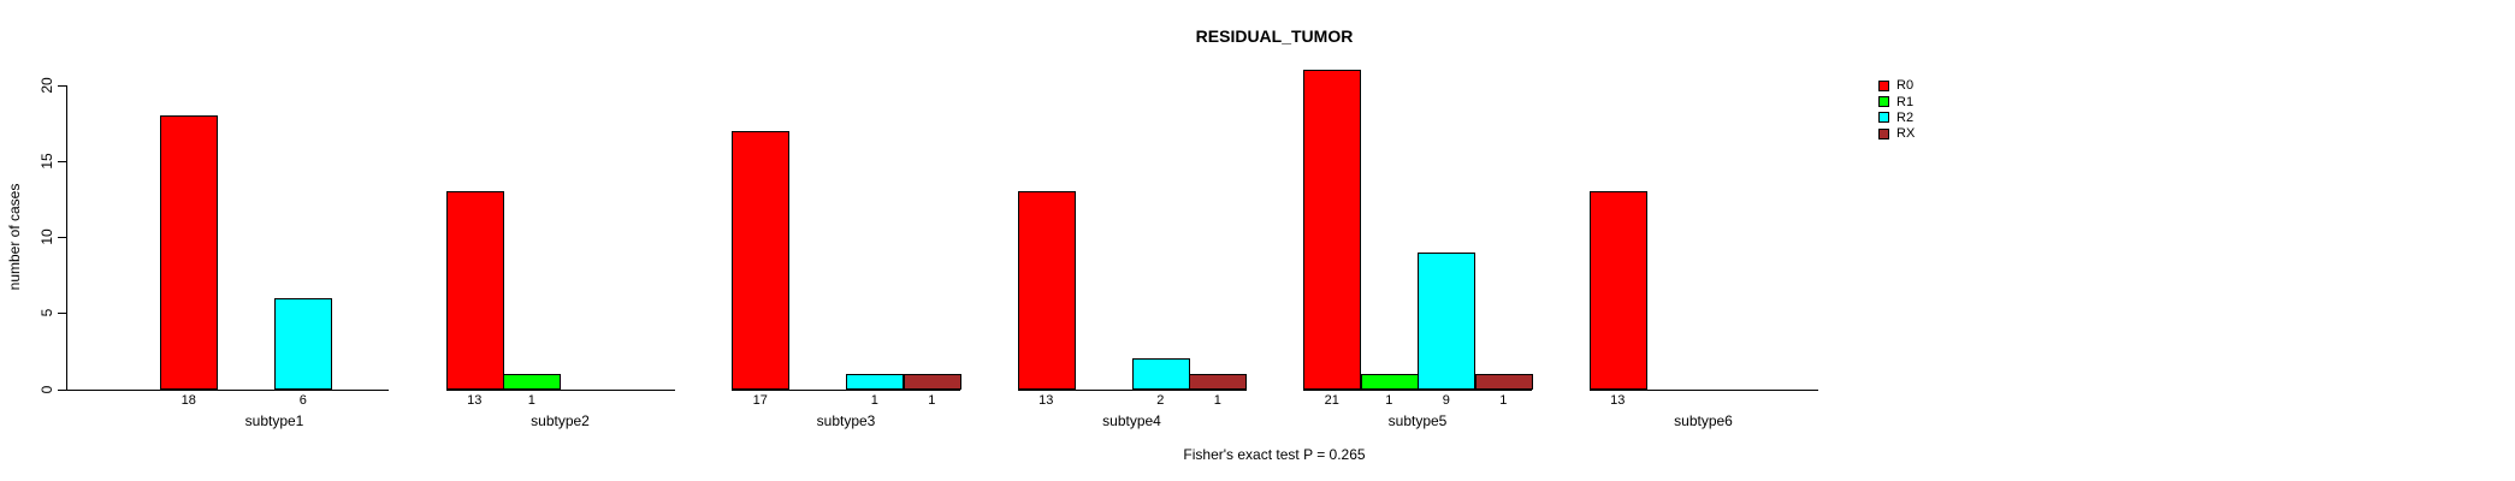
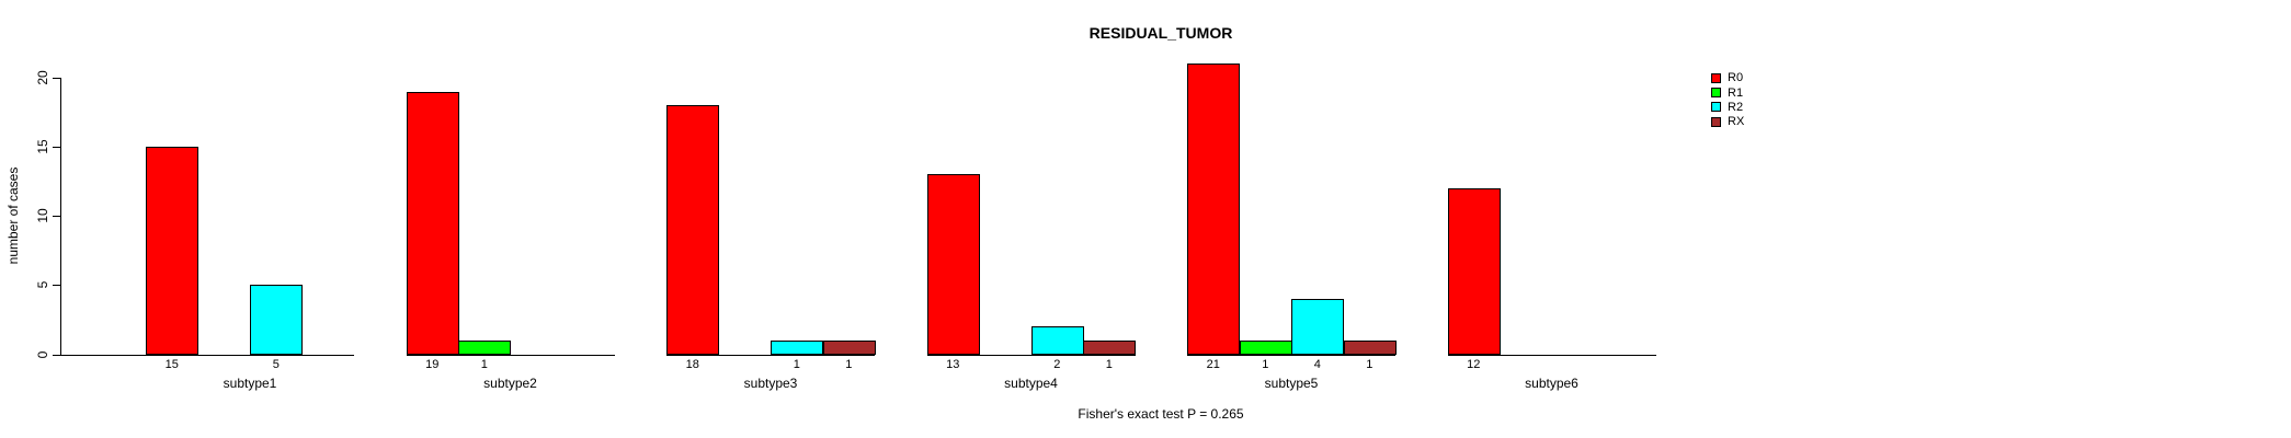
R0/subtype1: 18 -> 15
R2/subtype1: 6 -> 5
R0/subtype2: 13 -> 19
R0/subtype3: 17 -> 18
R2/subtype5: 9 -> 4
R0/subtype6: 13 -> 12
